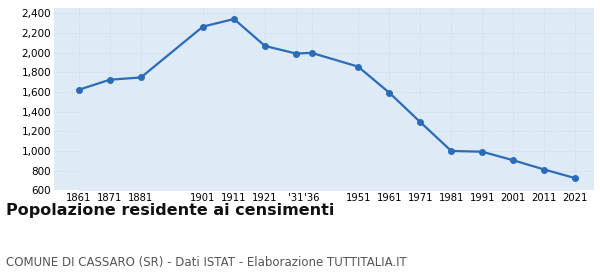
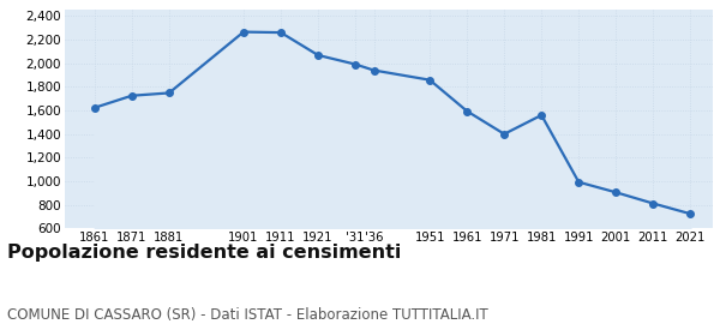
1911: 2,340 -> 2,260
'36: 2,000 -> 1,940
1971: 1,300 -> 1,400
1981: 1,000 -> 1,560
